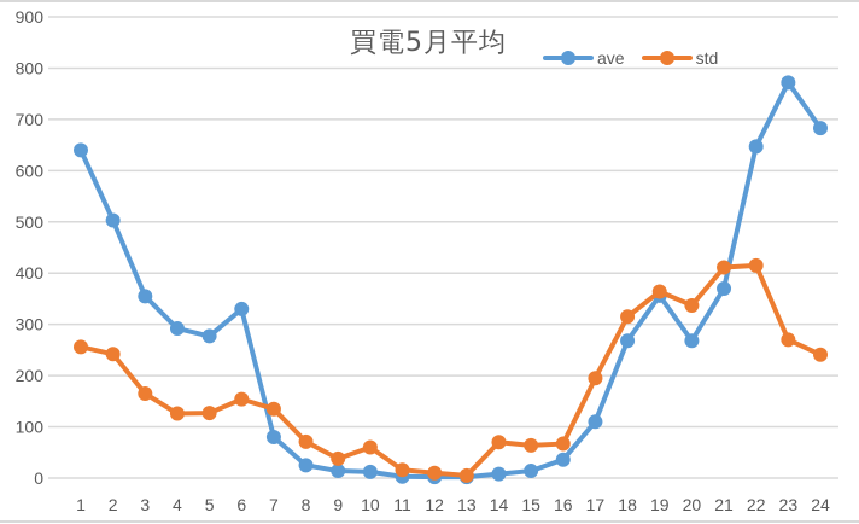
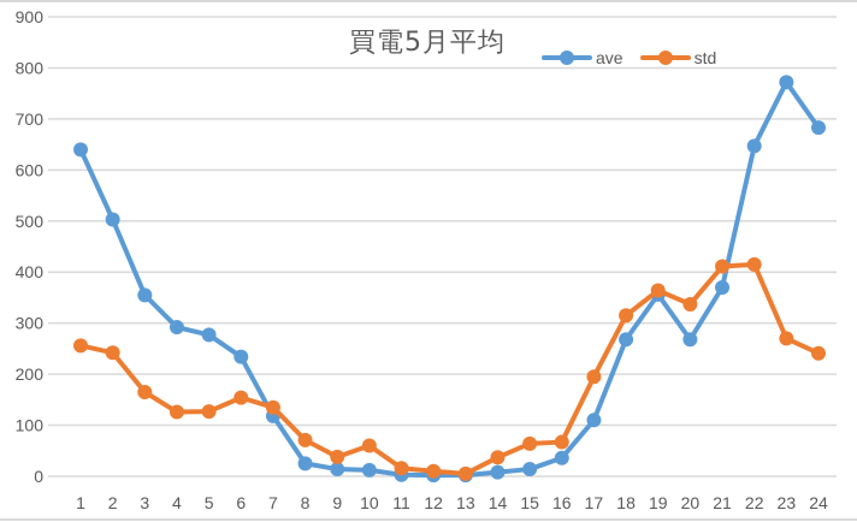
ave/6: 330 -> 230
ave/7: 80 -> 120
std/14: 70 -> 40
